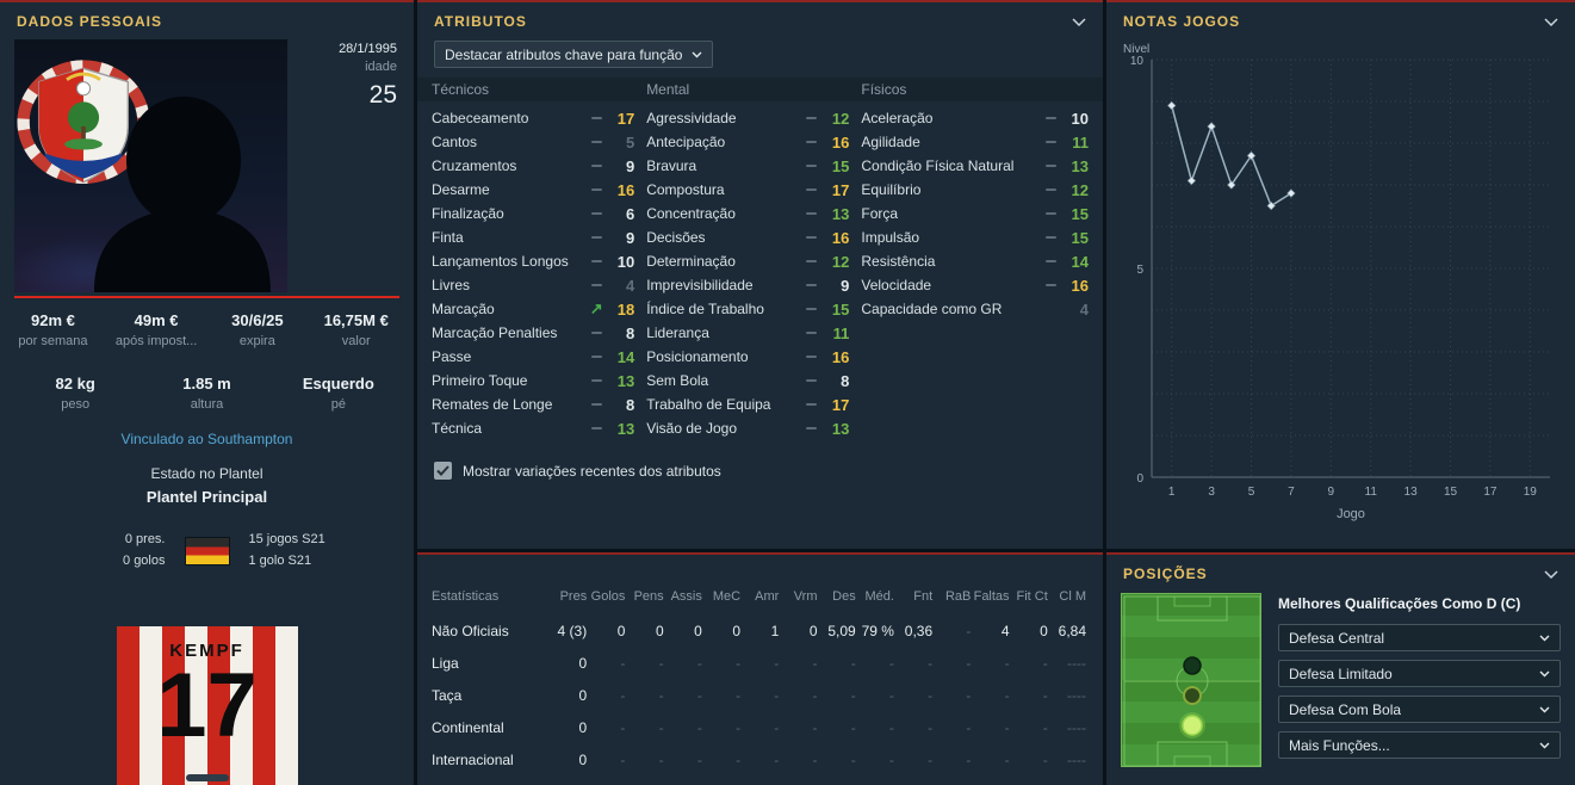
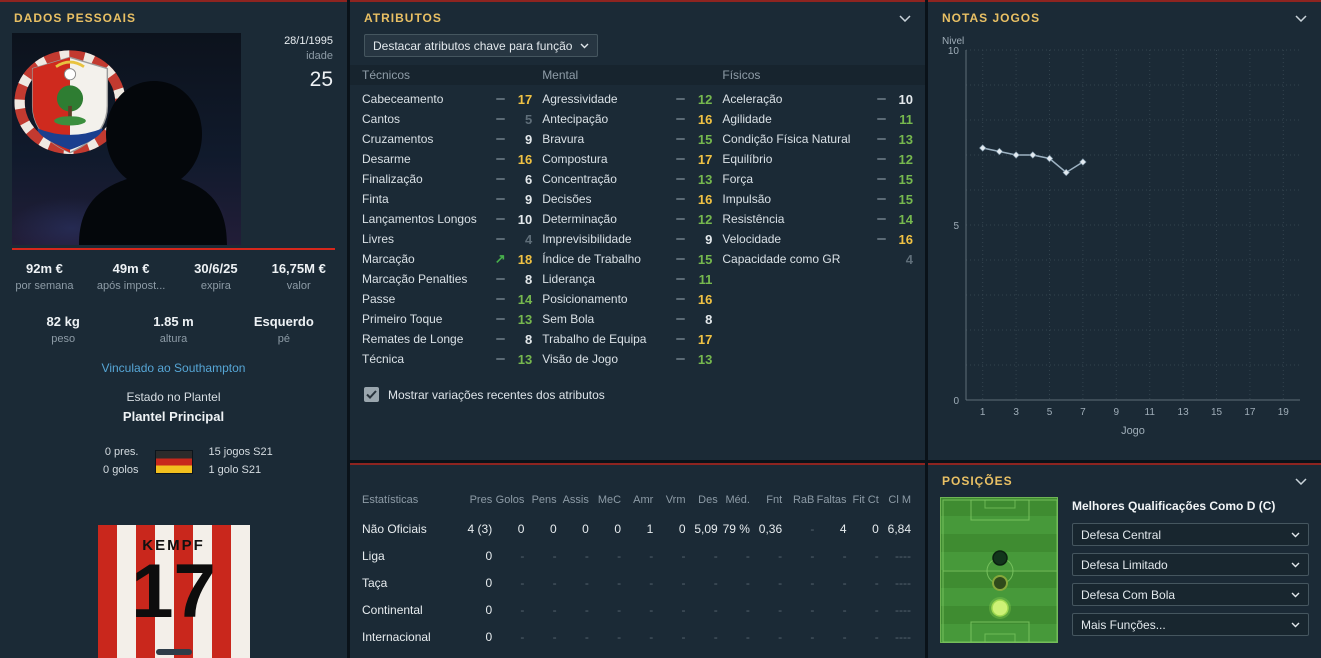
1: 8.9 -> 7.2
3: 8.4 -> 7.0
5: 7.7 -> 6.9
